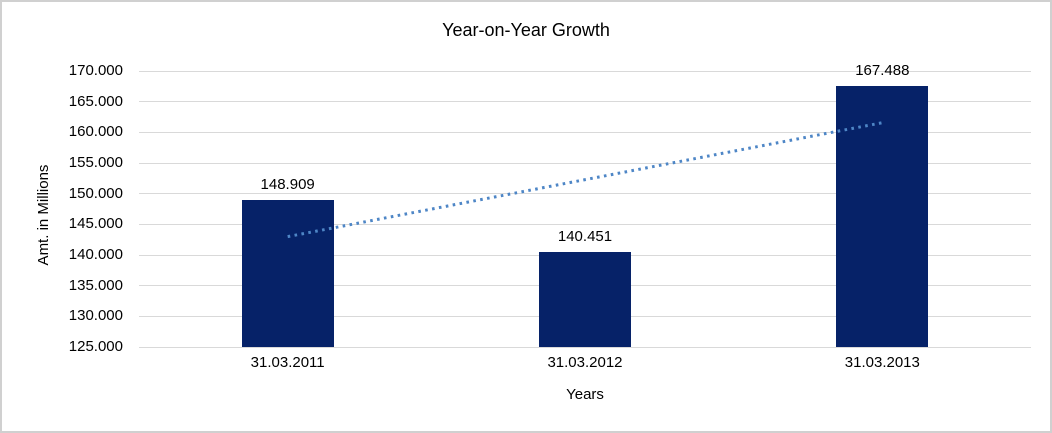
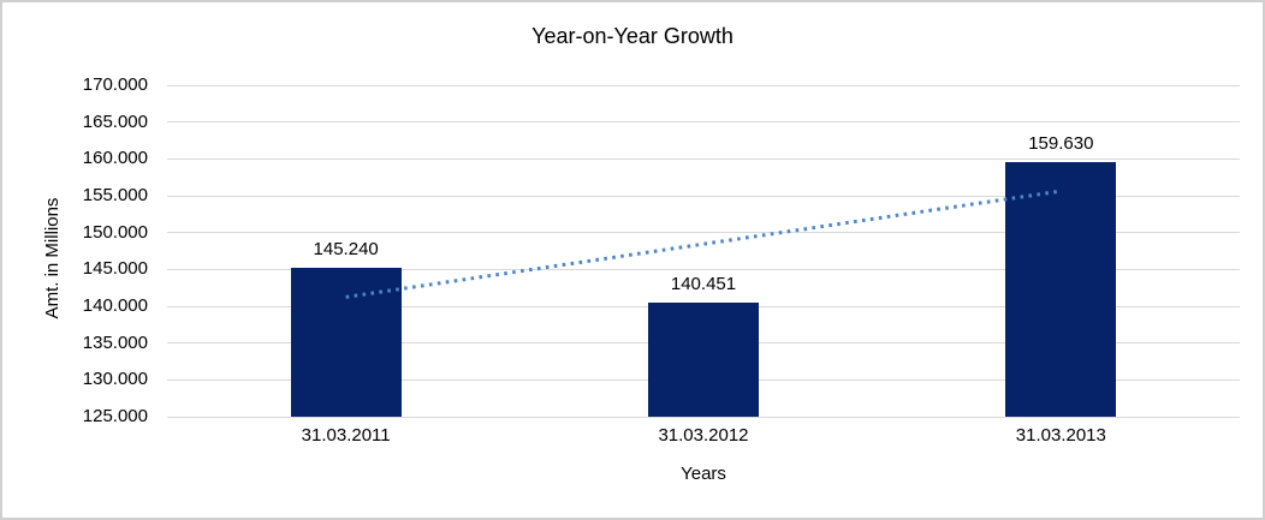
31.03.2011: 148.909 -> 145.240
31.03.2013: 167.488 -> 159.630
